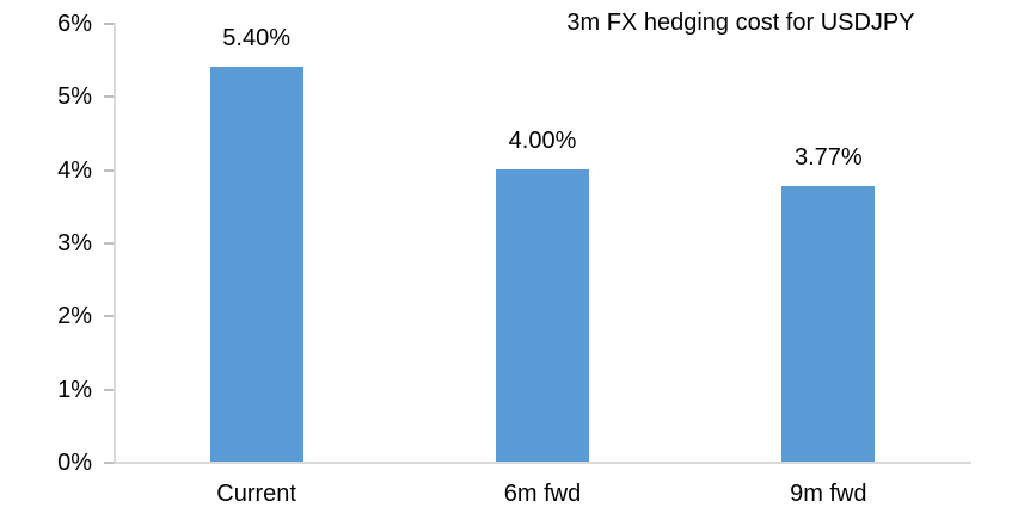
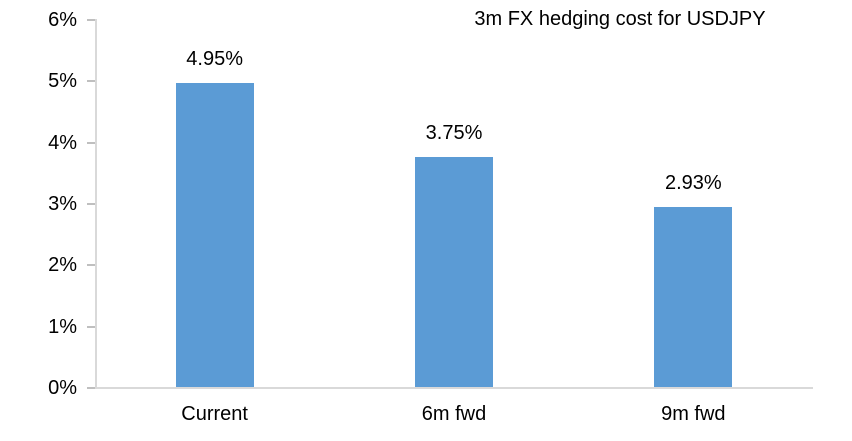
Current: 5.40% -> 4.95%
6m fwd: 4.00% -> 3.75%
9m fwd: 3.77% -> 2.93%
